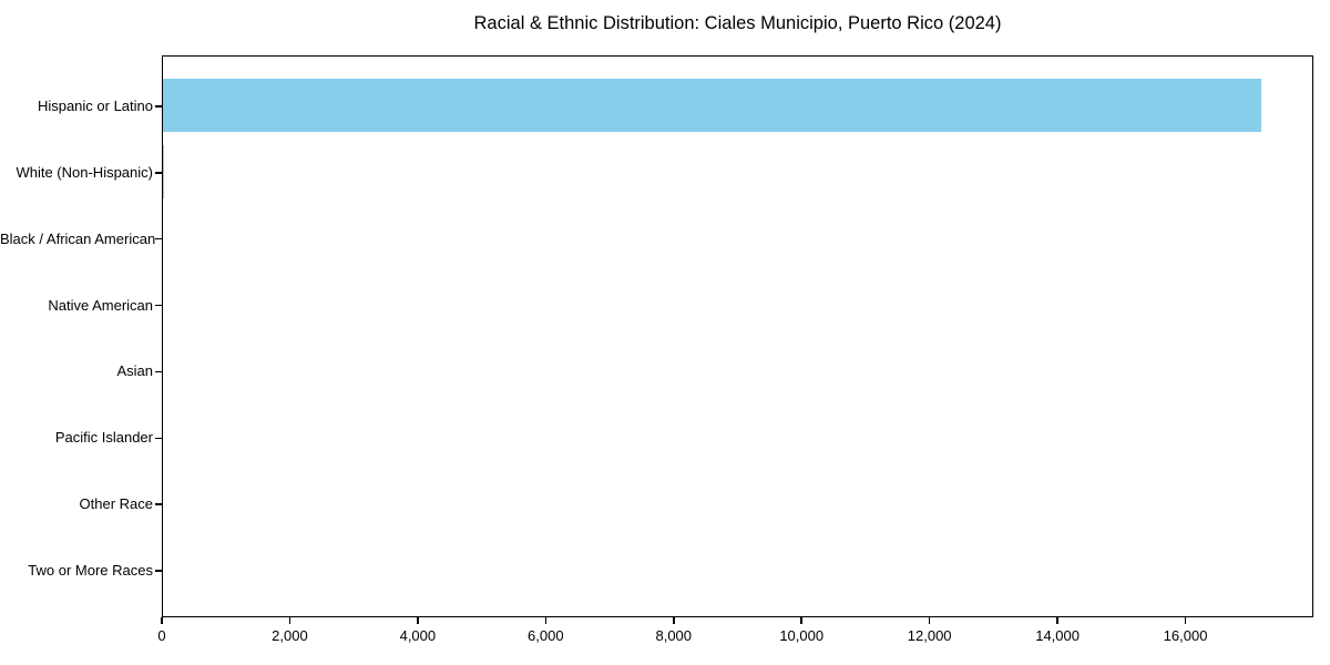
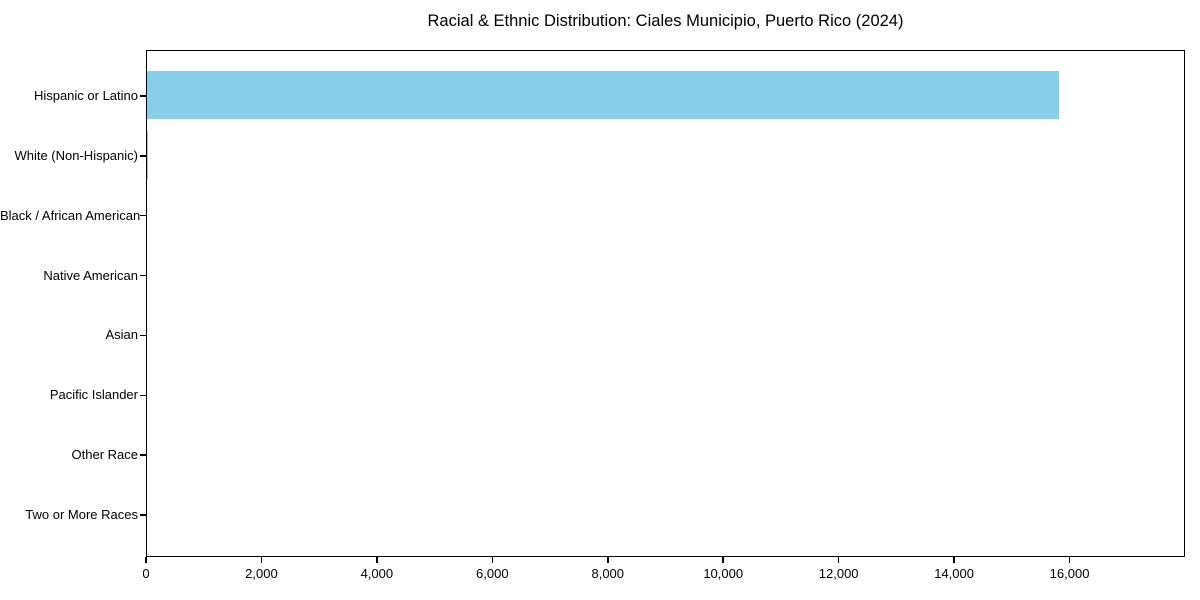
Hispanic or Latino: 17200 -> 15800
